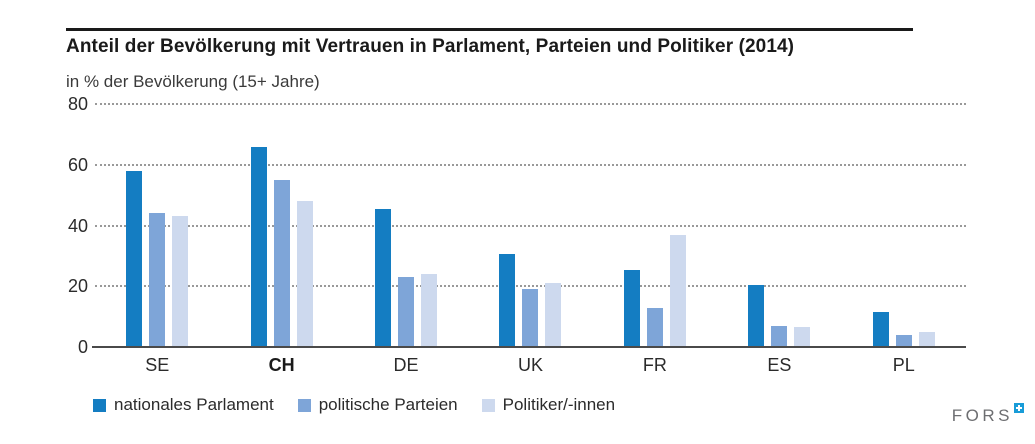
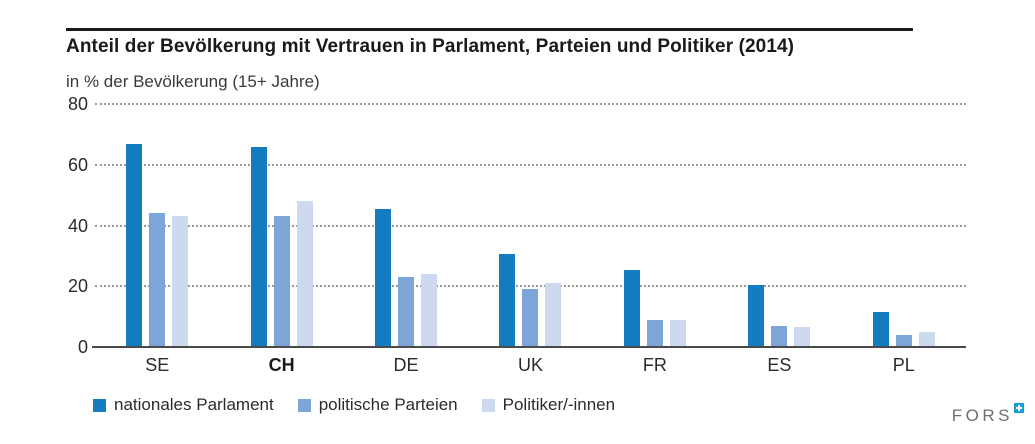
nationales Parlament/SE: 58 -> 67
politische Parteien/CH: 55 -> 43
politische Parteien/FR: 13 -> 9
Politiker/-innen/FR: 37 -> 9
